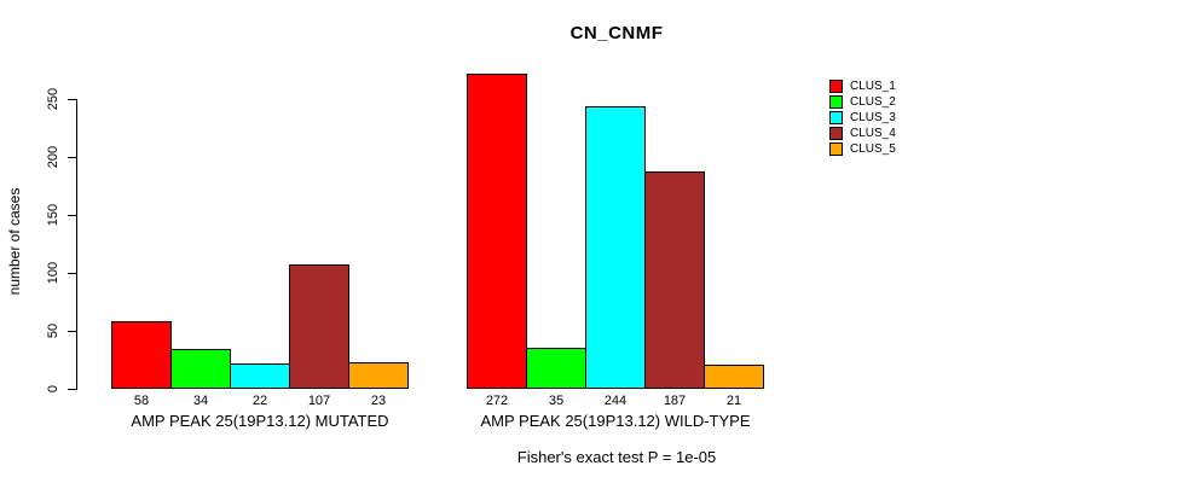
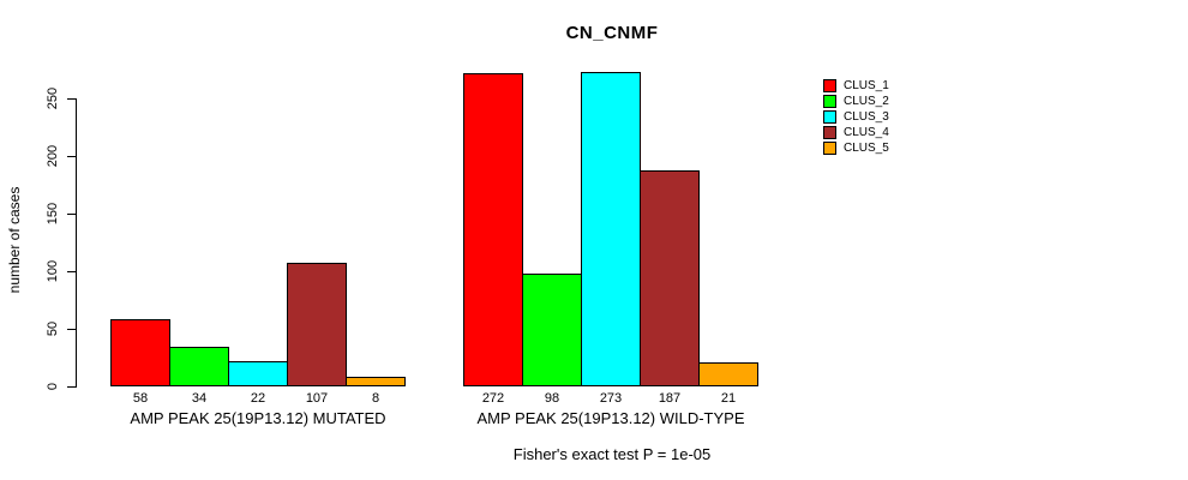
CLUS_5/AMP PEAK 25(19P13.12) MUTATED: 23 -> 8
CLUS_2/AMP PEAK 25(19P13.12) WILD-TYPE: 35 -> 98
CLUS_3/AMP PEAK 25(19P13.12) WILD-TYPE: 244 -> 273
